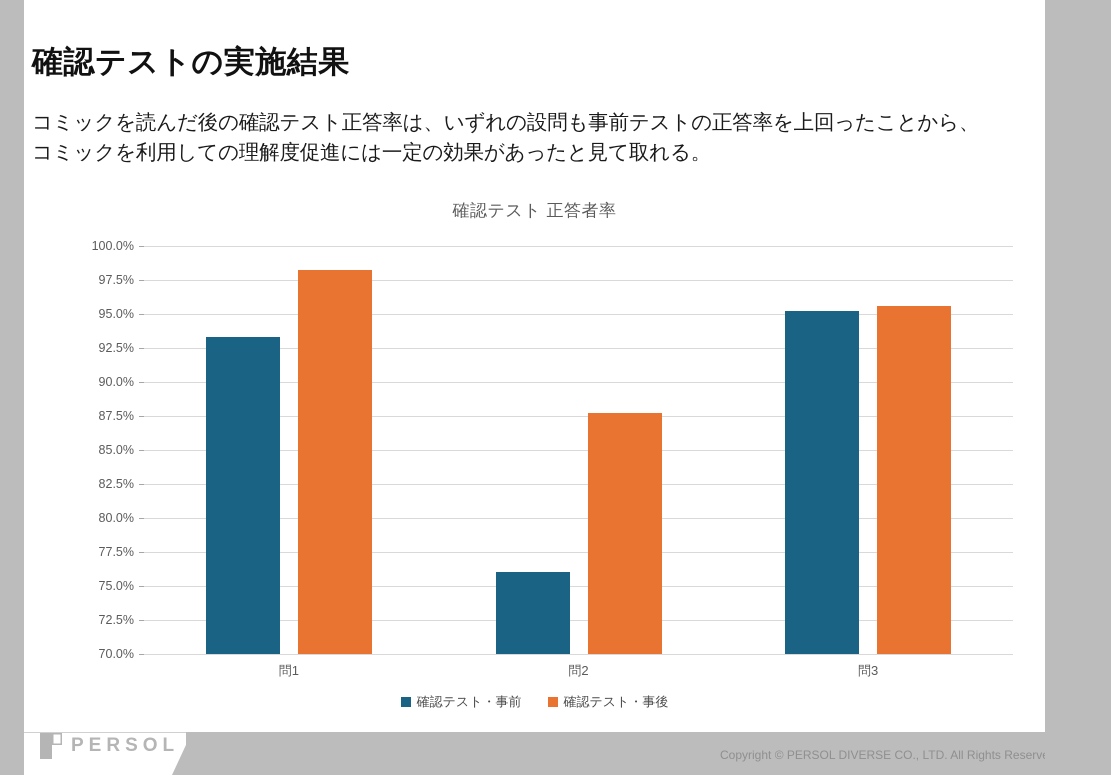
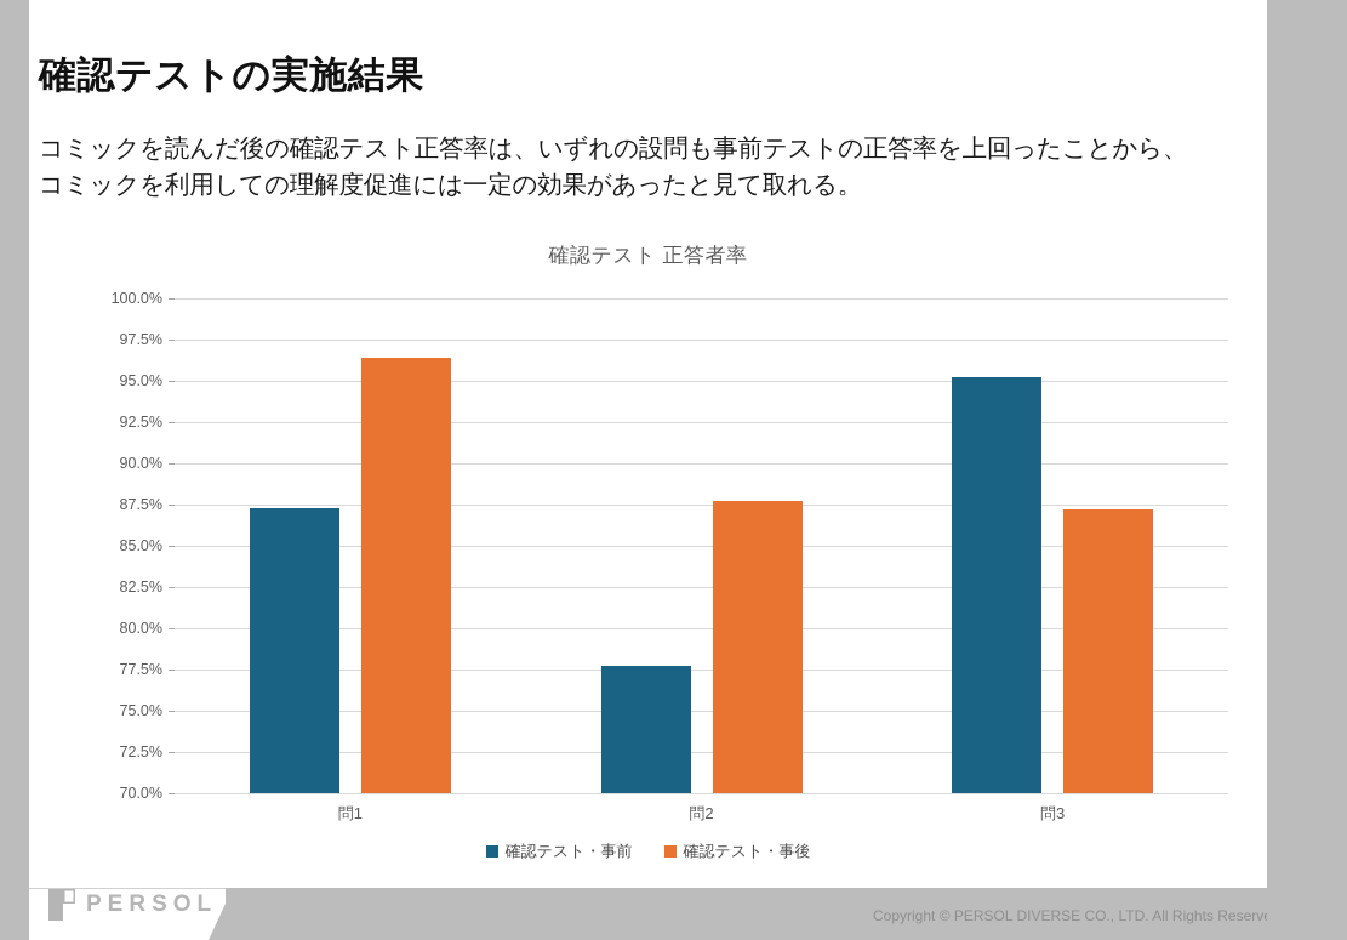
確認テスト・事前/問1: 93.3% -> 87.3%
確認テスト・事後/問1: 98.2% -> 96.4%
確認テスト・事前/問2: 76.0% -> 77.7%
確認テスト・事後/問3: 95.6% -> 87.2%
